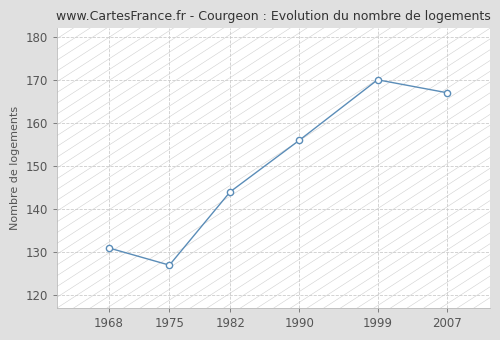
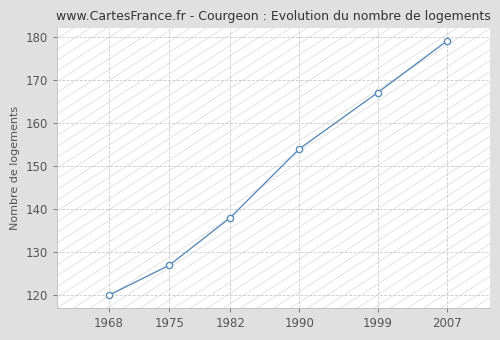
1968: 131 -> 120
1982: 144 -> 138
1990: 156 -> 154
1999: 170 -> 167
2007: 167 -> 179
